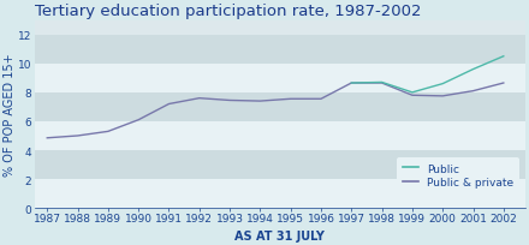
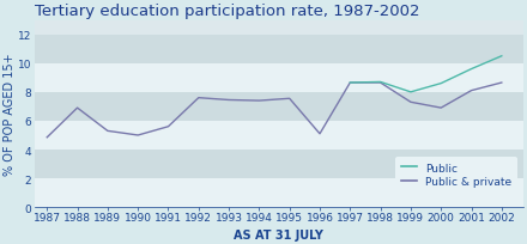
Public & private/1988: 5.0 -> 6.9
Public & private/1990: 6.1 -> 5.0
Public & private/1991: 7.2 -> 5.6
Public & private/1996: 7.5 -> 5.1
Public & private/1999: 7.8 -> 7.3
Public & private/2000: 7.8 -> 6.9
